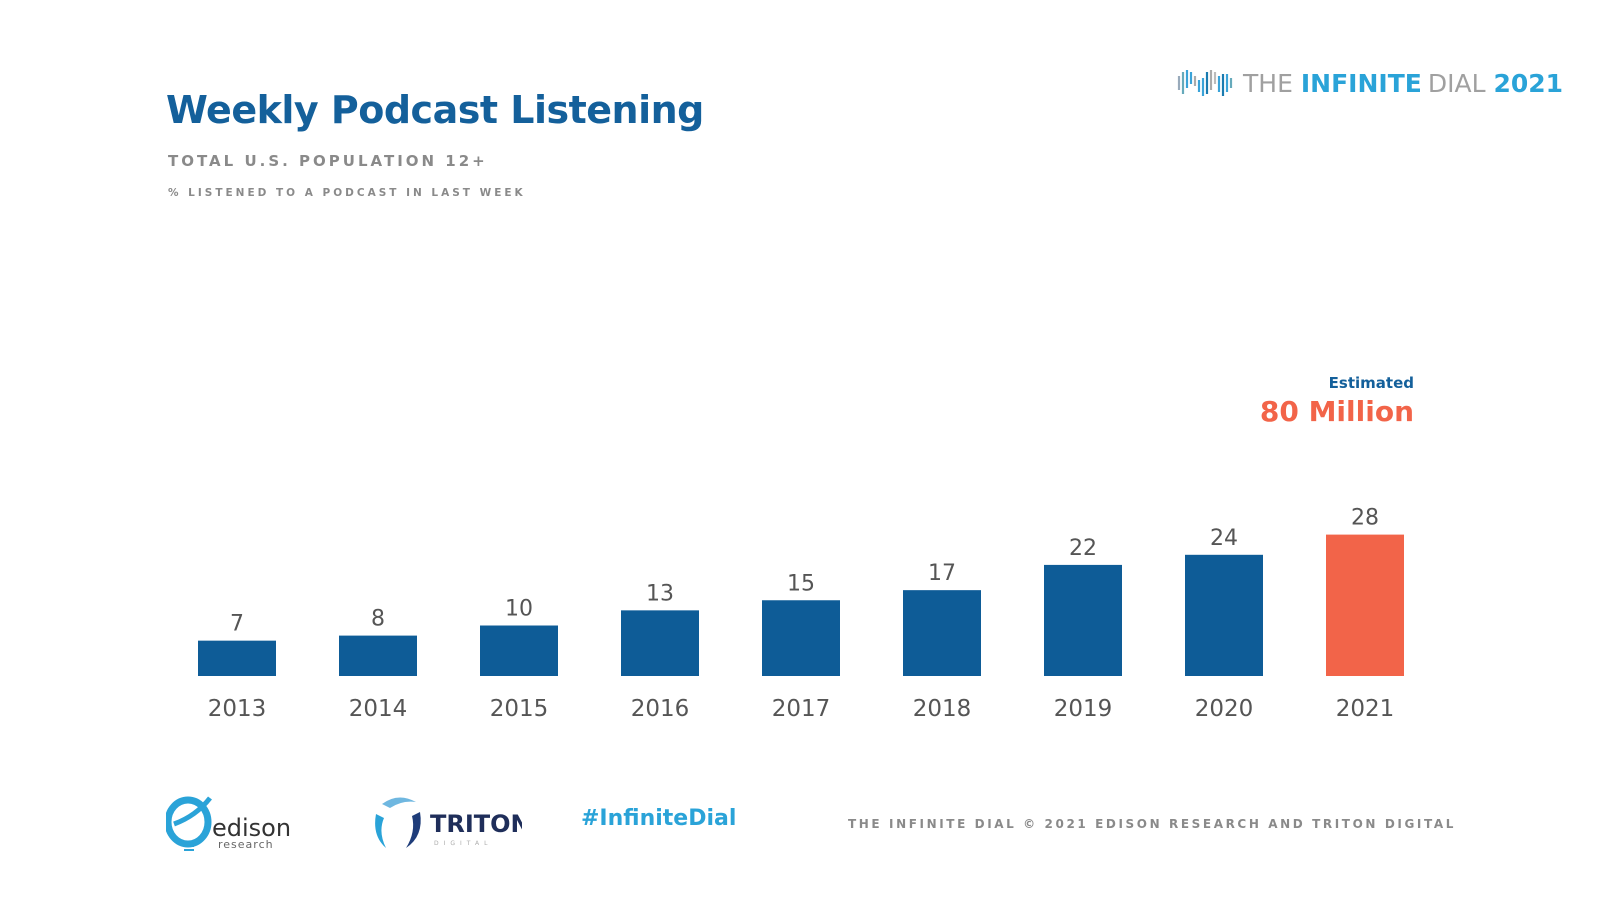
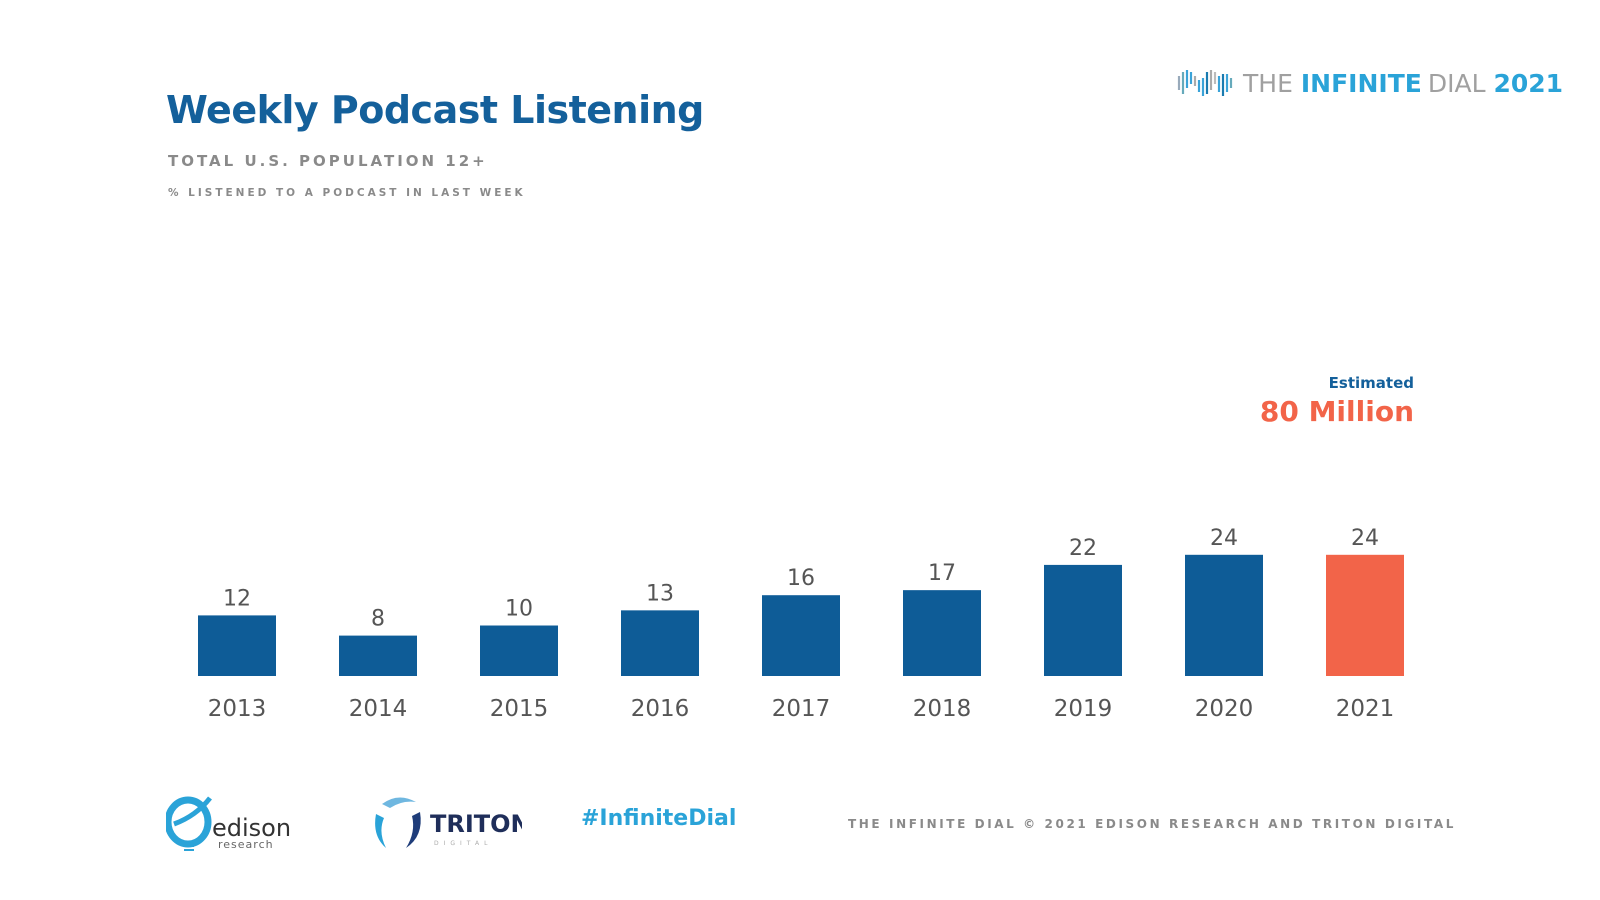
2013: 7 -> 12
2017: 15 -> 16
2021: 28 -> 24
